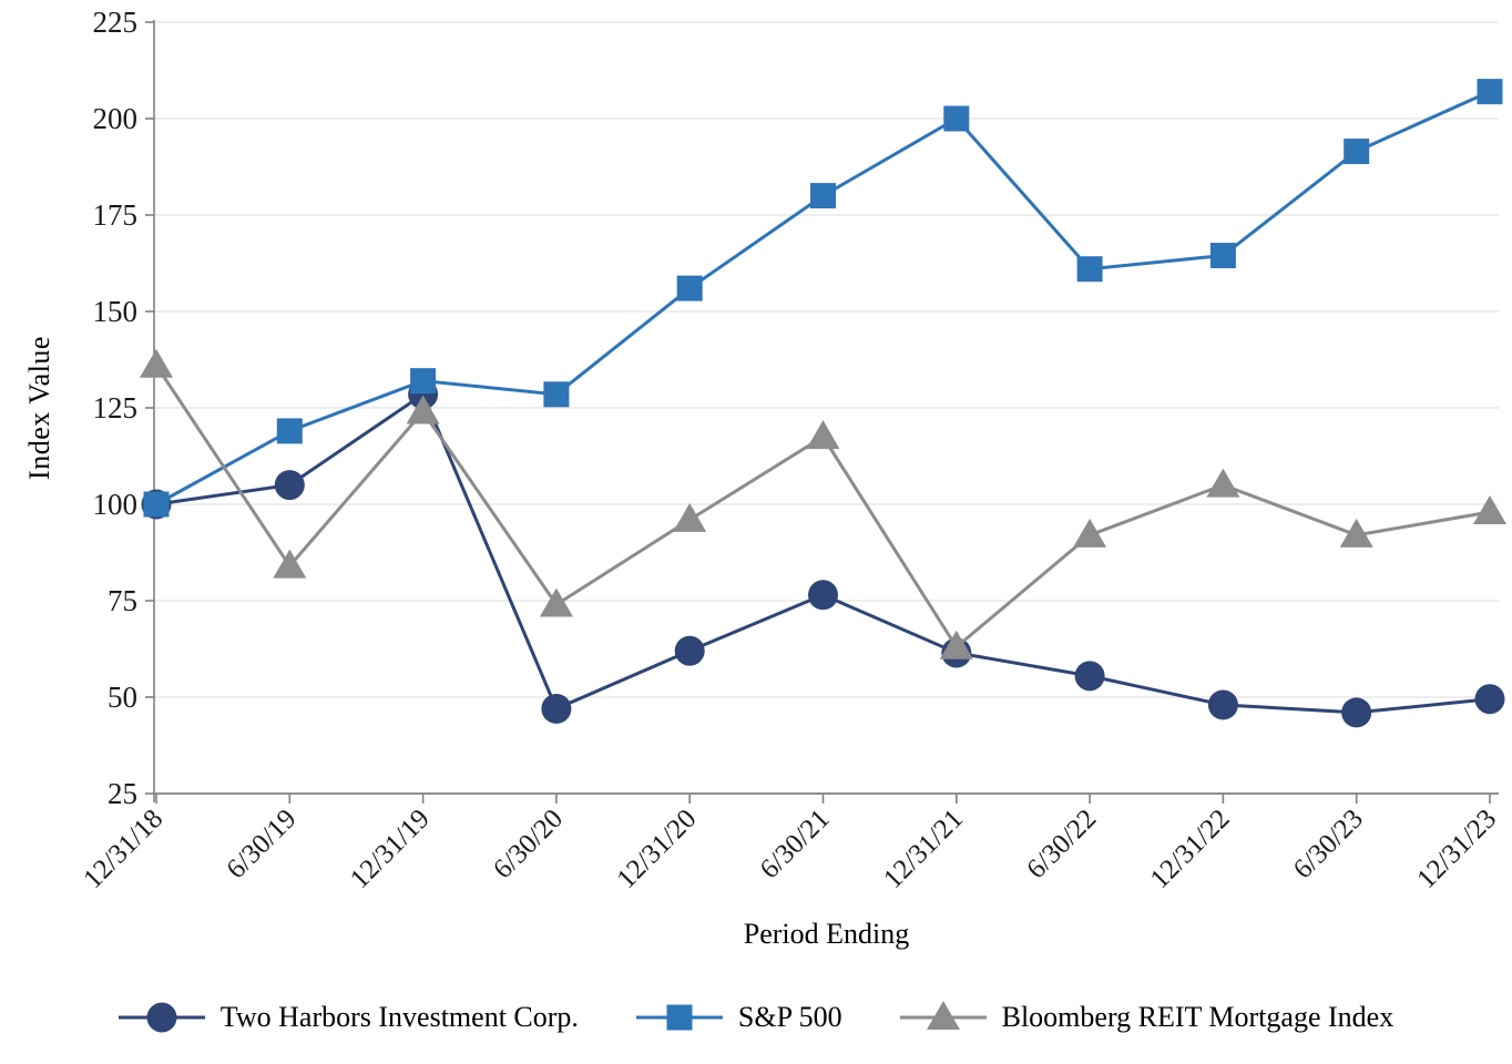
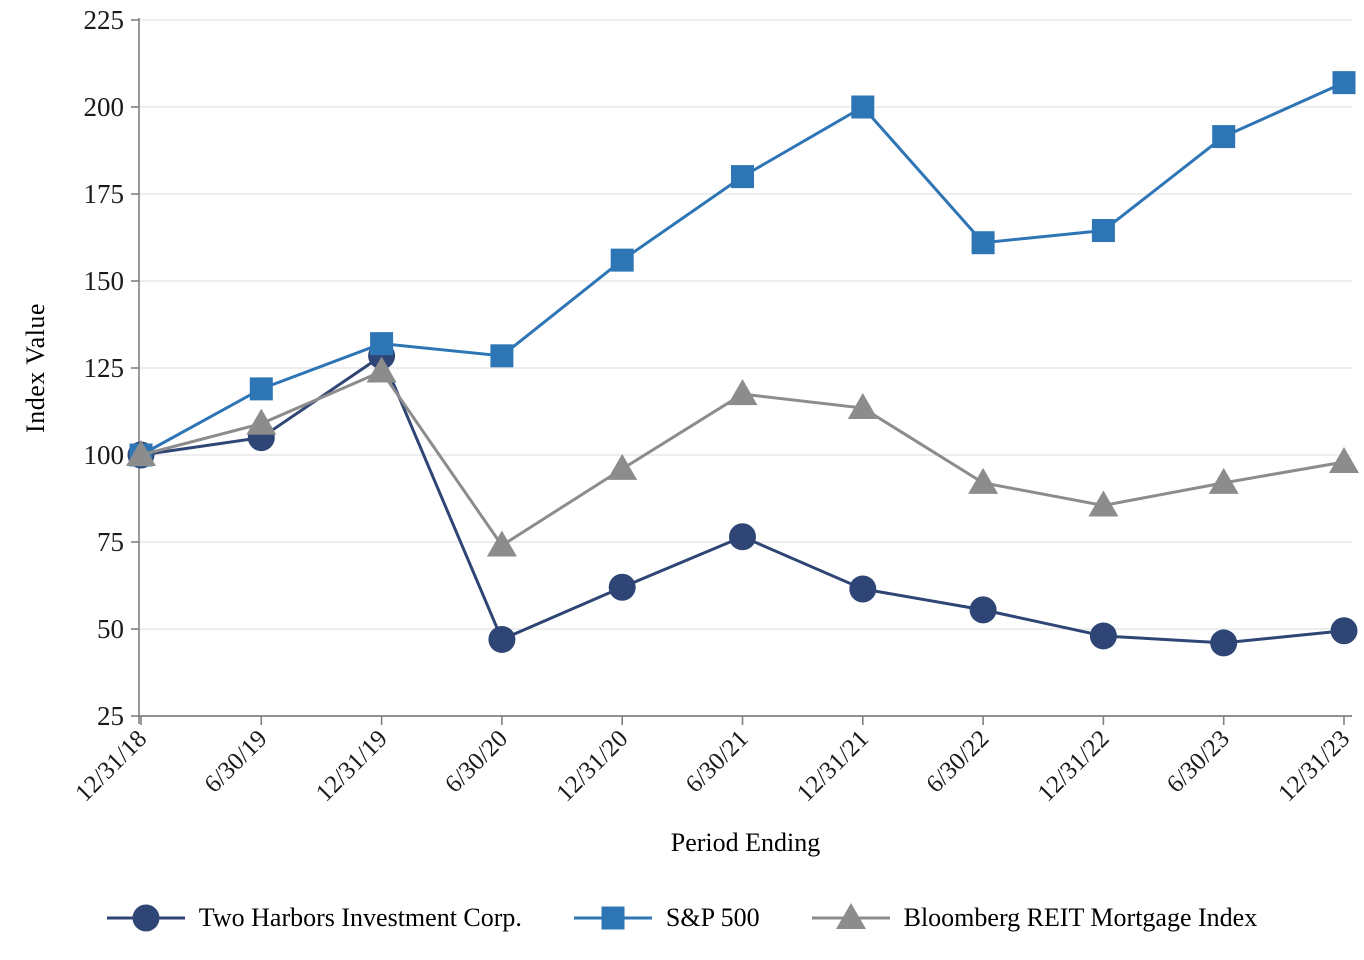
Bloomberg REIT Mortgage Index/12/31/18: 136 -> 100
Bloomberg REIT Mortgage Index/6/30/19: 84 -> 109
Bloomberg REIT Mortgage Index/12/31/21: 63 -> 114
Bloomberg REIT Mortgage Index/12/31/22: 105 -> 86
